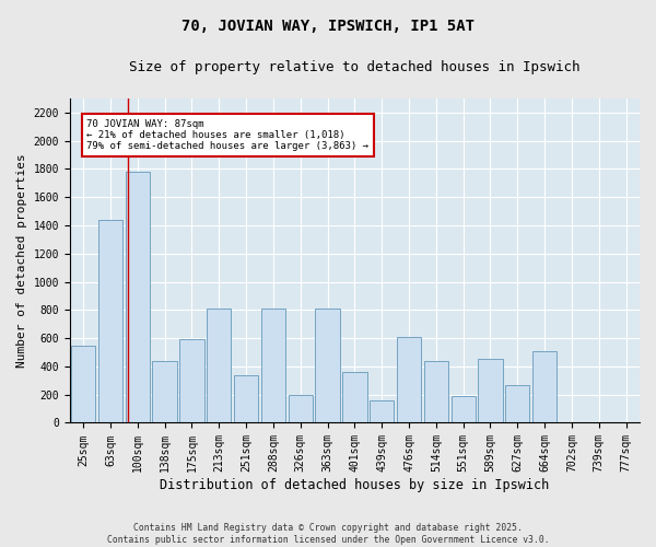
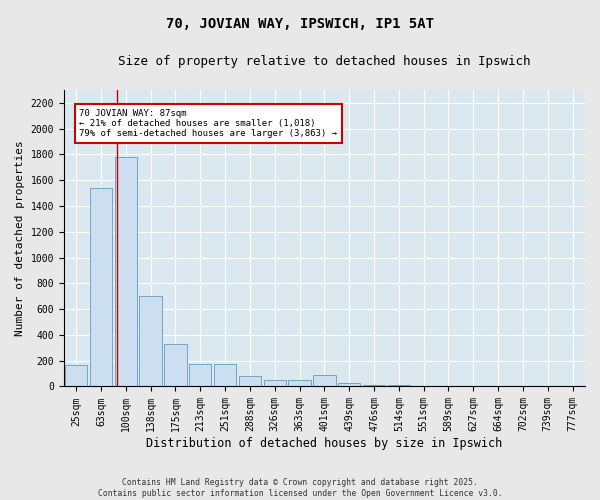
25sqm: 550 -> 170
63sqm: 1440 -> 1540
138sqm: 440 -> 700
175sqm: 590 -> 330
213sqm: 810 -> 180
251sqm: 340 -> 180
288sqm: 810 -> 80
326sqm: 200 -> 50
363sqm: 810 -> 50
401sqm: 360 -> 90
439sqm: 160 -> 30
476sqm: 610 -> 20
514sqm: 440 -> 10
551sqm: 190 -> 0
589sqm: 450 -> 0
627sqm: 270 -> 0
664sqm: 510 -> 0
